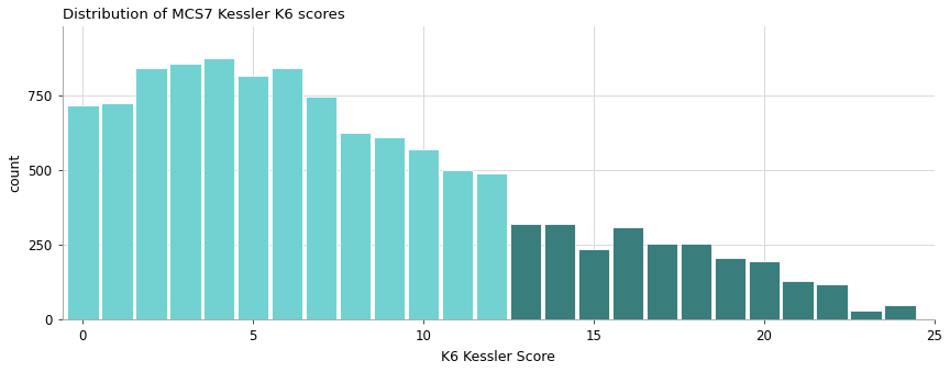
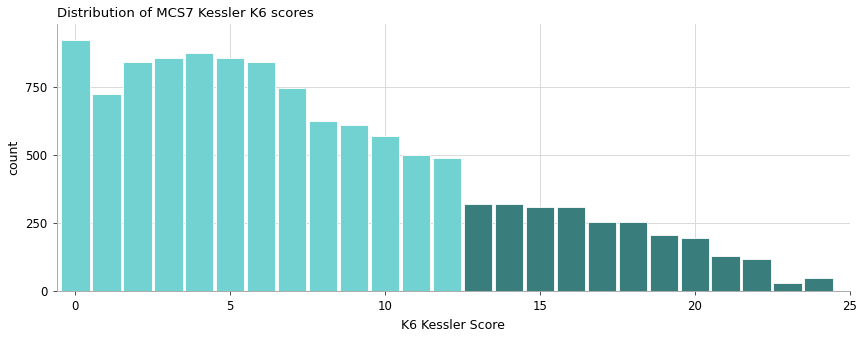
0: 715 -> 920
5: 815 -> 855
15: 235 -> 310
